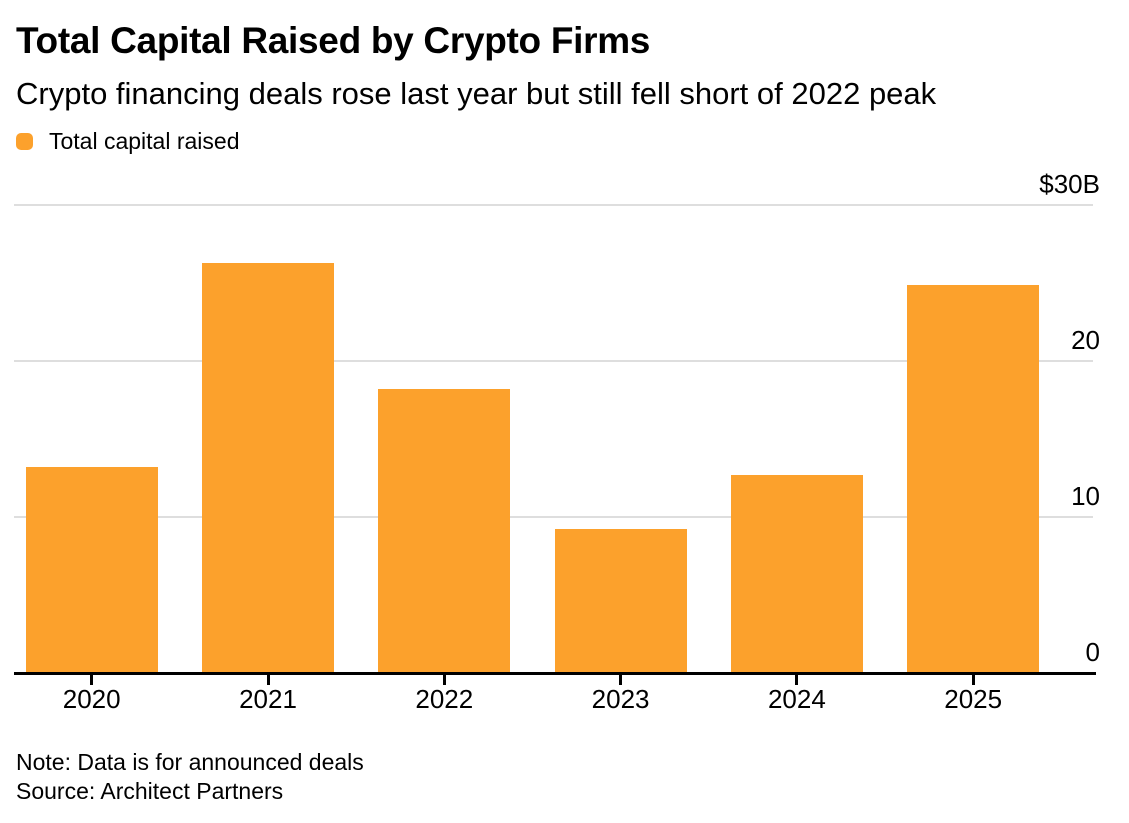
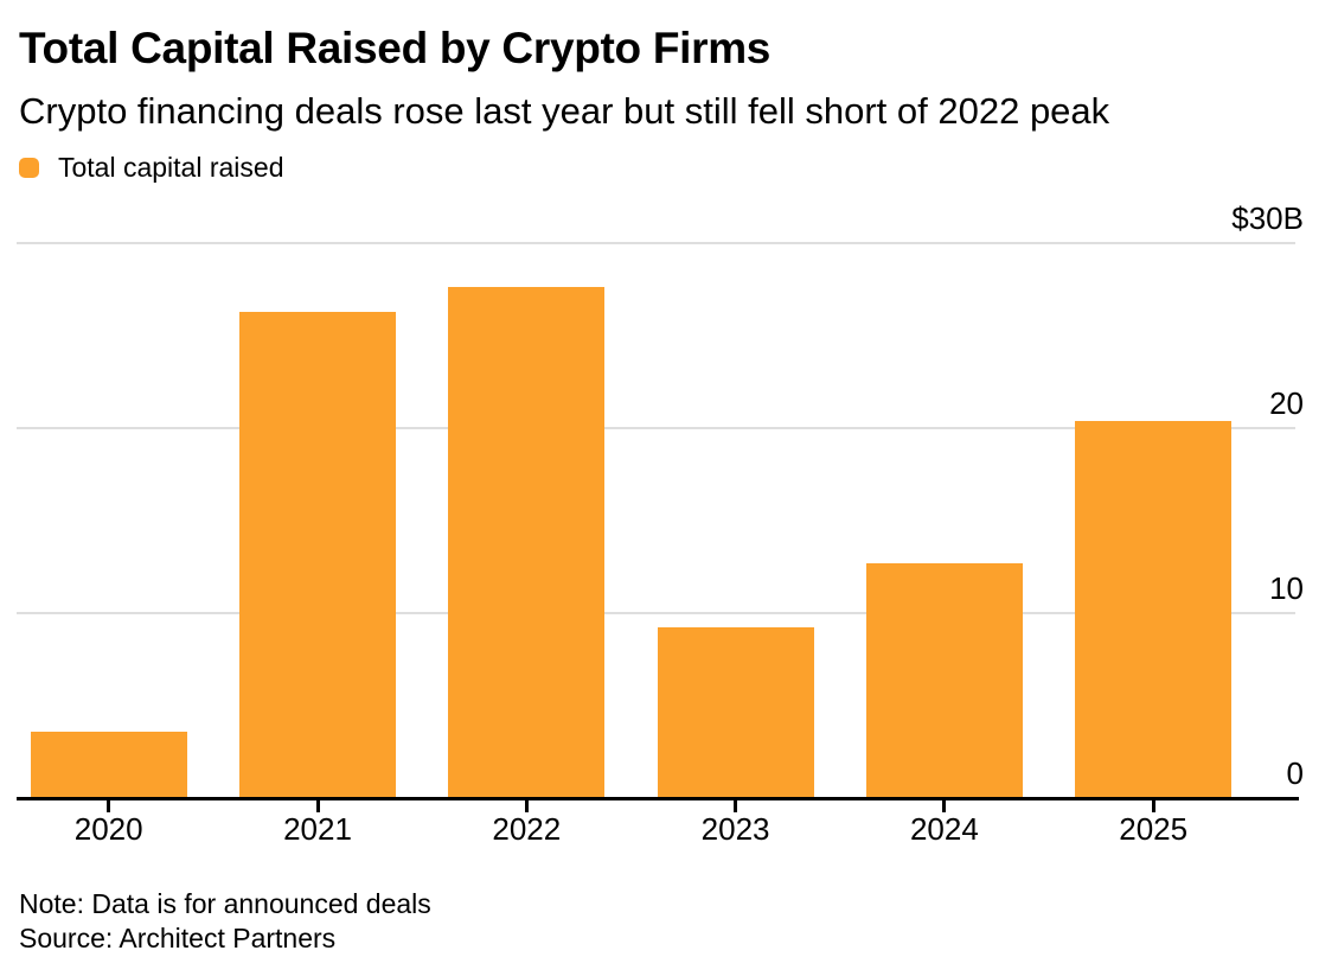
2020: $13.2B -> $3.6B
2022: $18.2B -> $27.6B
2025: $24.9B -> $20.4B
